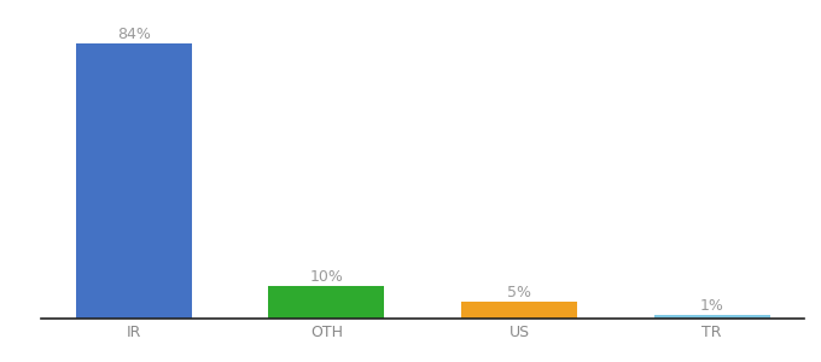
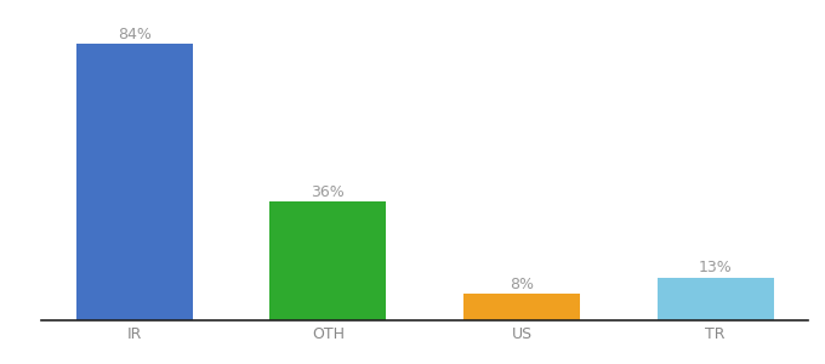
OTH: 10% -> 36%
US: 5% -> 8%
TR: 1% -> 13%
